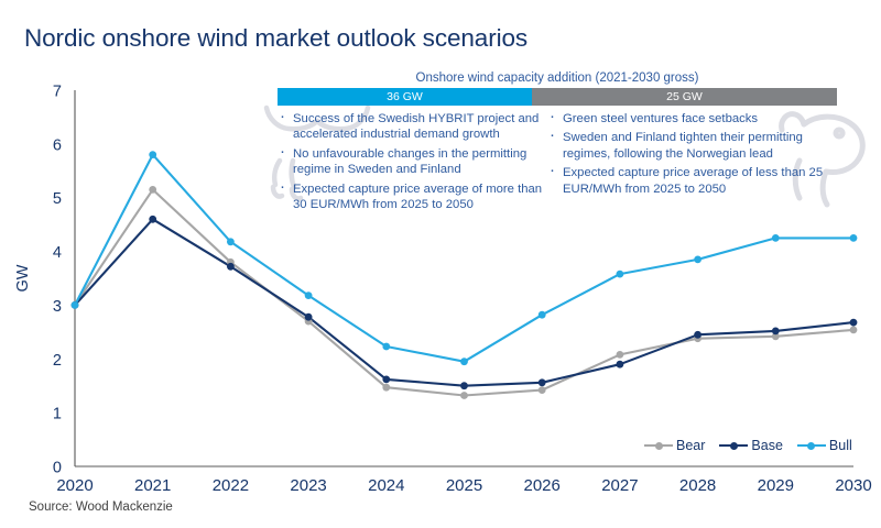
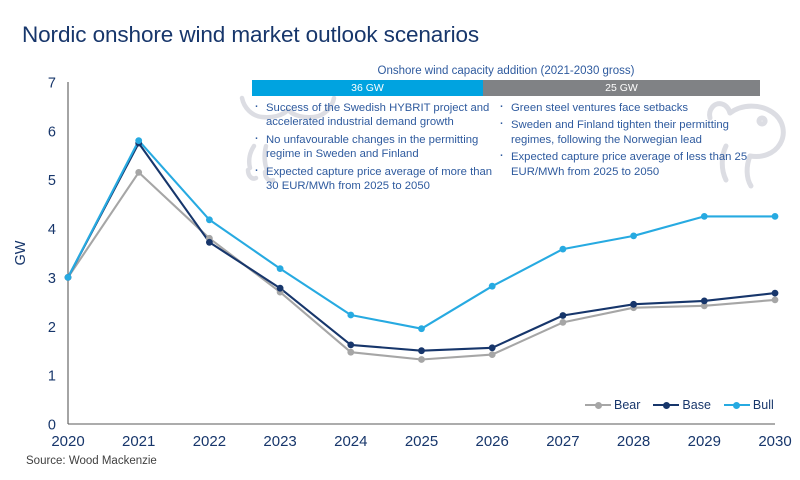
Base/2021: 4.6 -> 5.8
Base/2027: 1.9 -> 2.2
